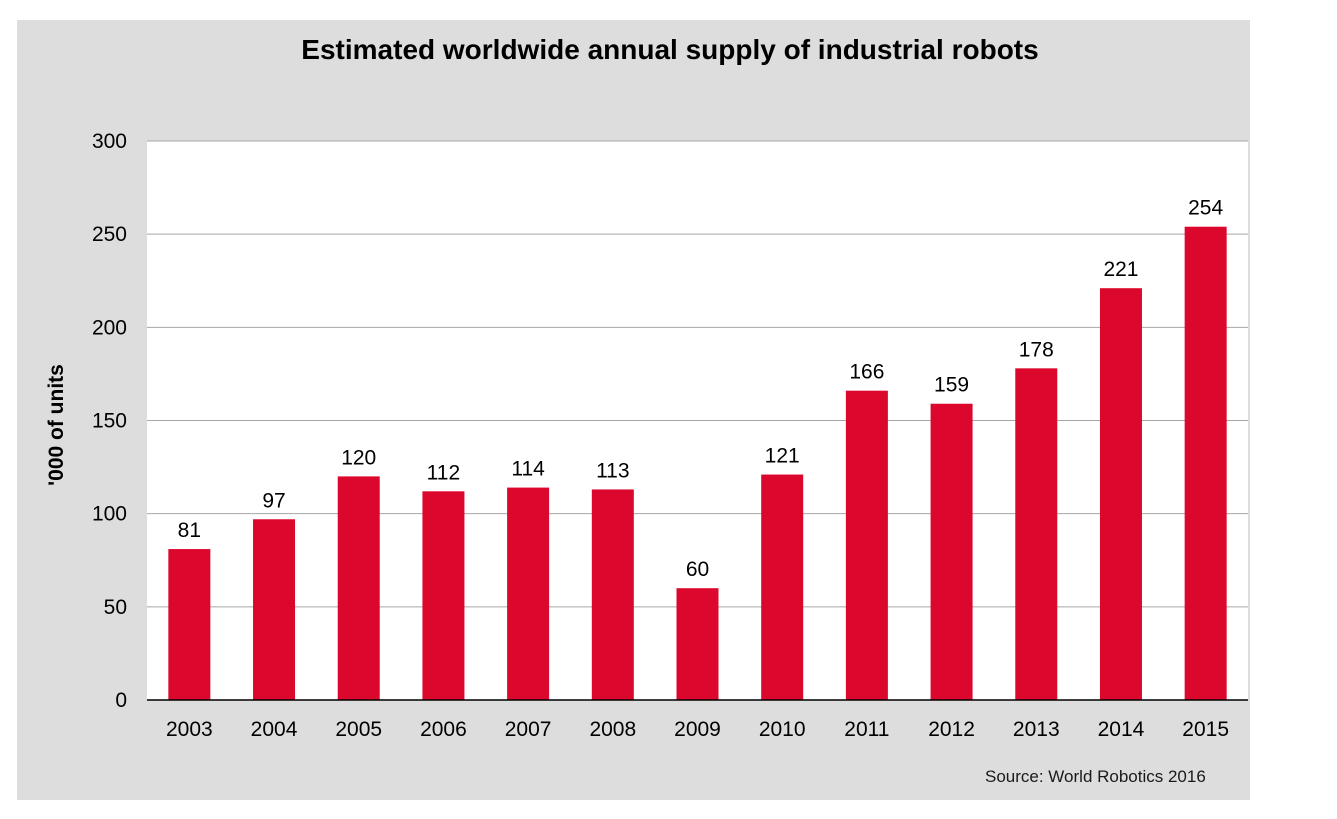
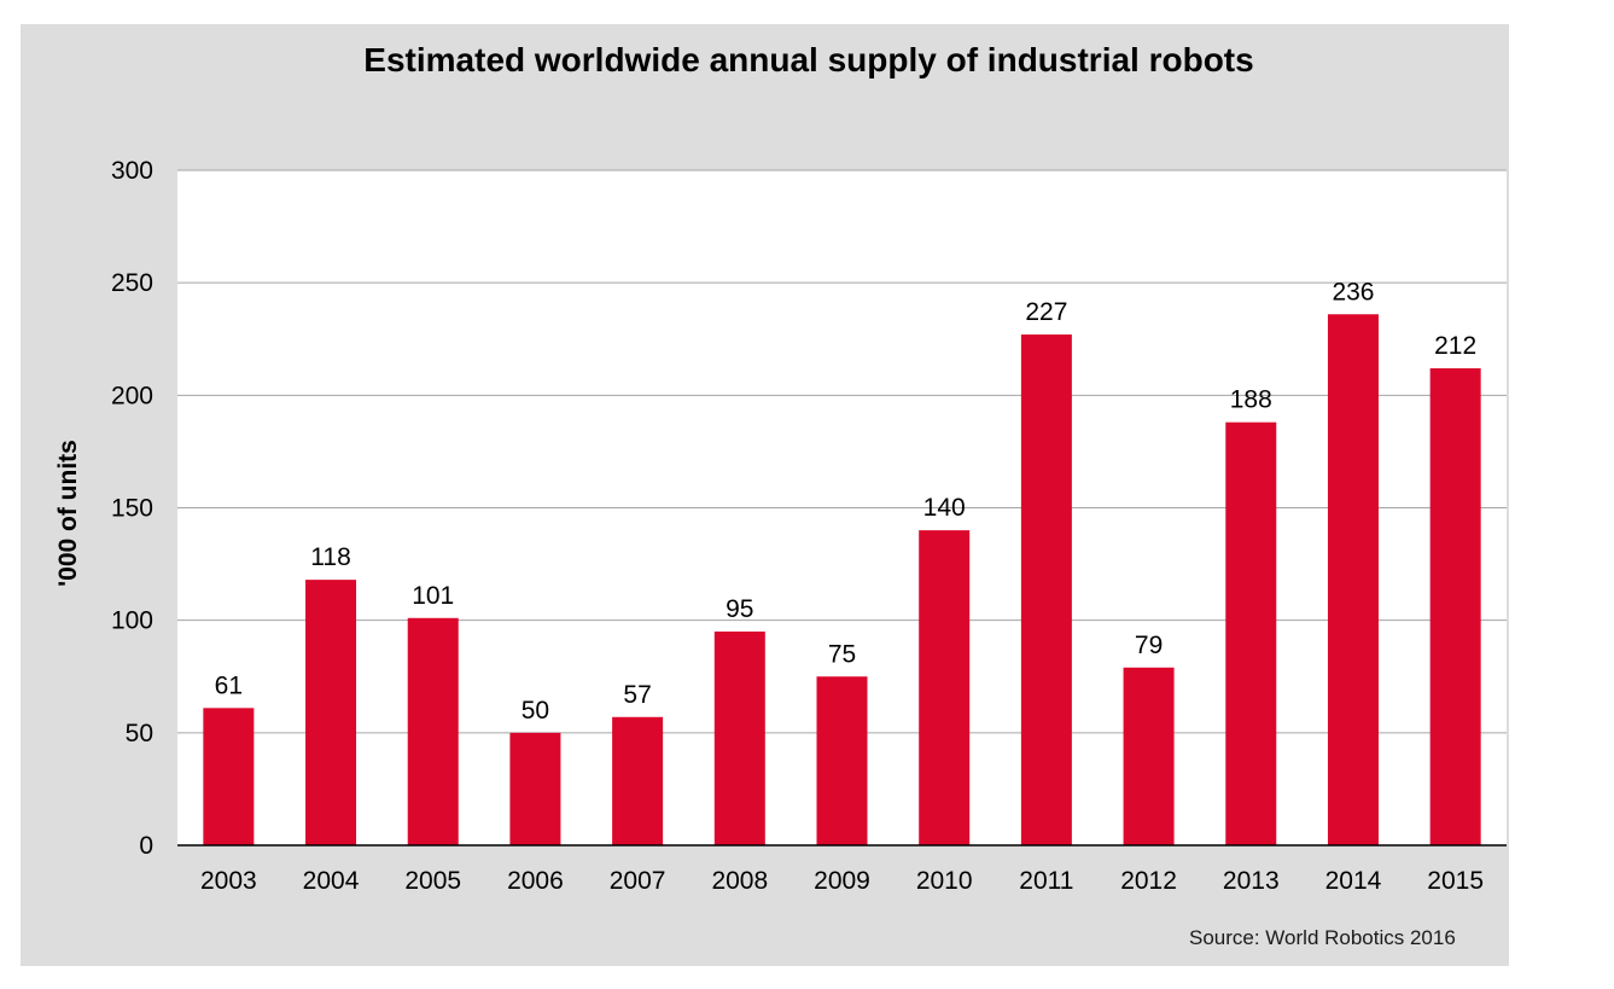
2003: 81 -> 61
2004: 97 -> 118
2005: 120 -> 101
2006: 112 -> 50
2007: 114 -> 57
2008: 113 -> 95
2009: 60 -> 75
2010: 121 -> 140
2011: 166 -> 227
2012: 159 -> 79
2013: 178 -> 188
2014: 221 -> 236
2015: 254 -> 212
